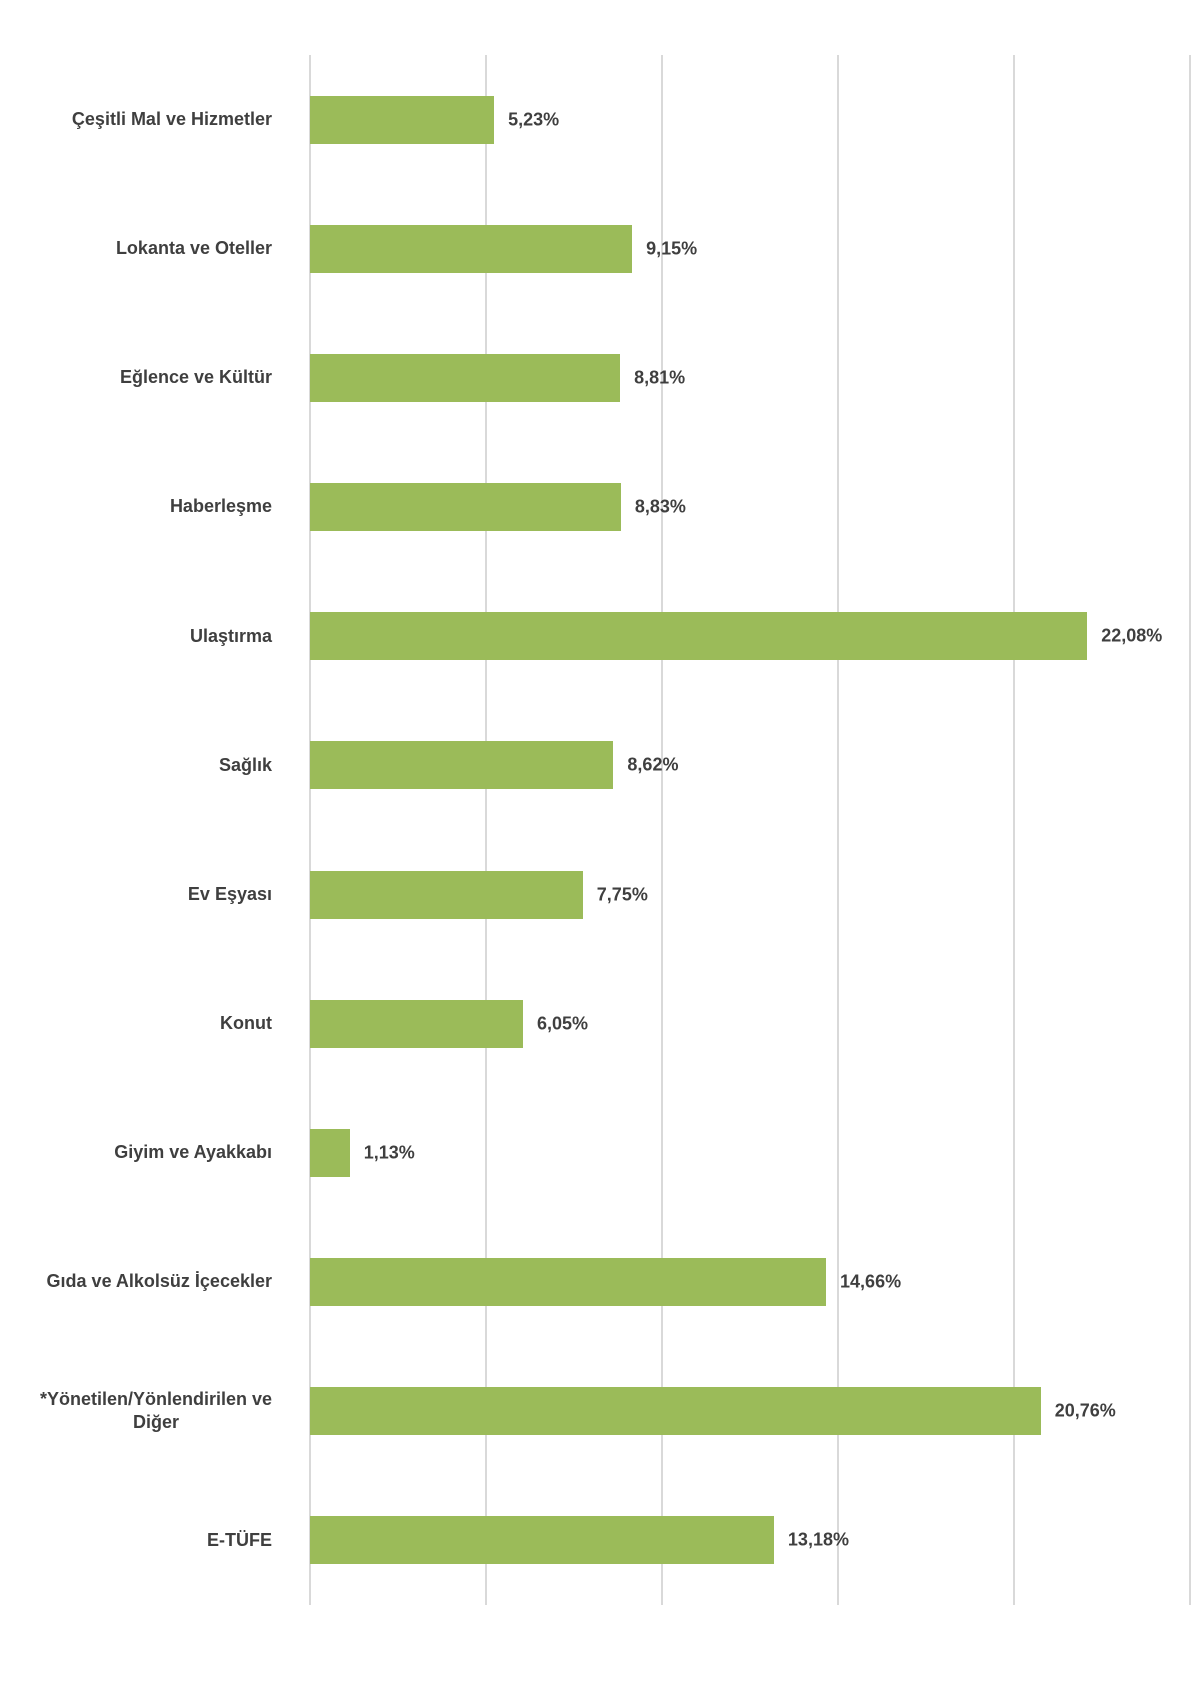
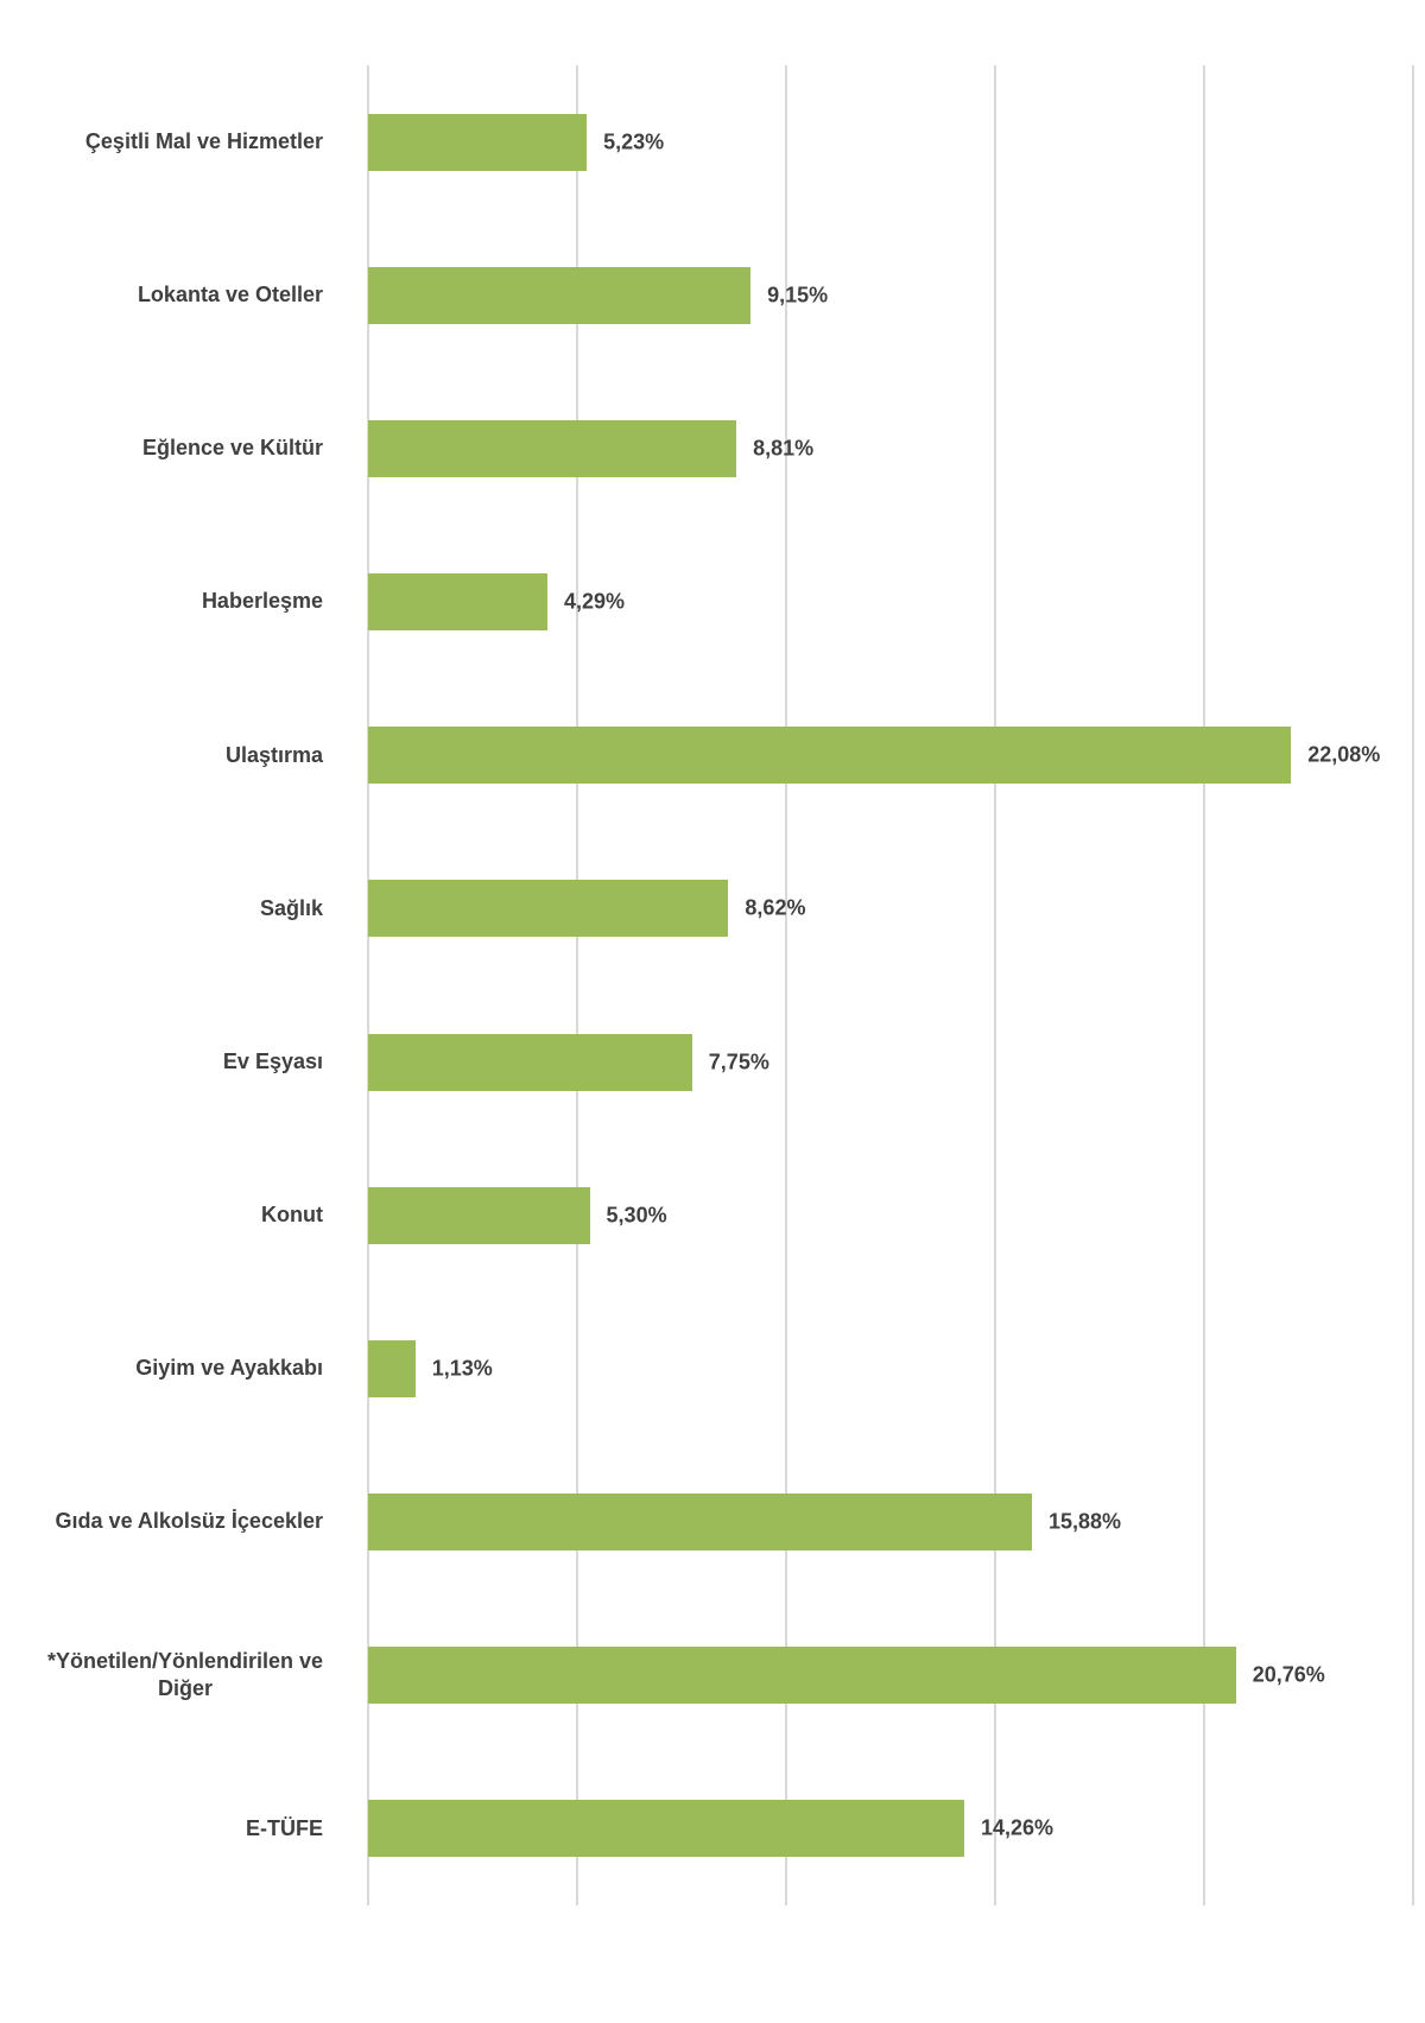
Haberleşme: 8,83% -> 4,29%
Konut: 6,05% -> 5,30%
Gıda ve Alkolsüz İçecekler: 14,66% -> 15,88%
E-TÜFE: 13,18% -> 14,26%
